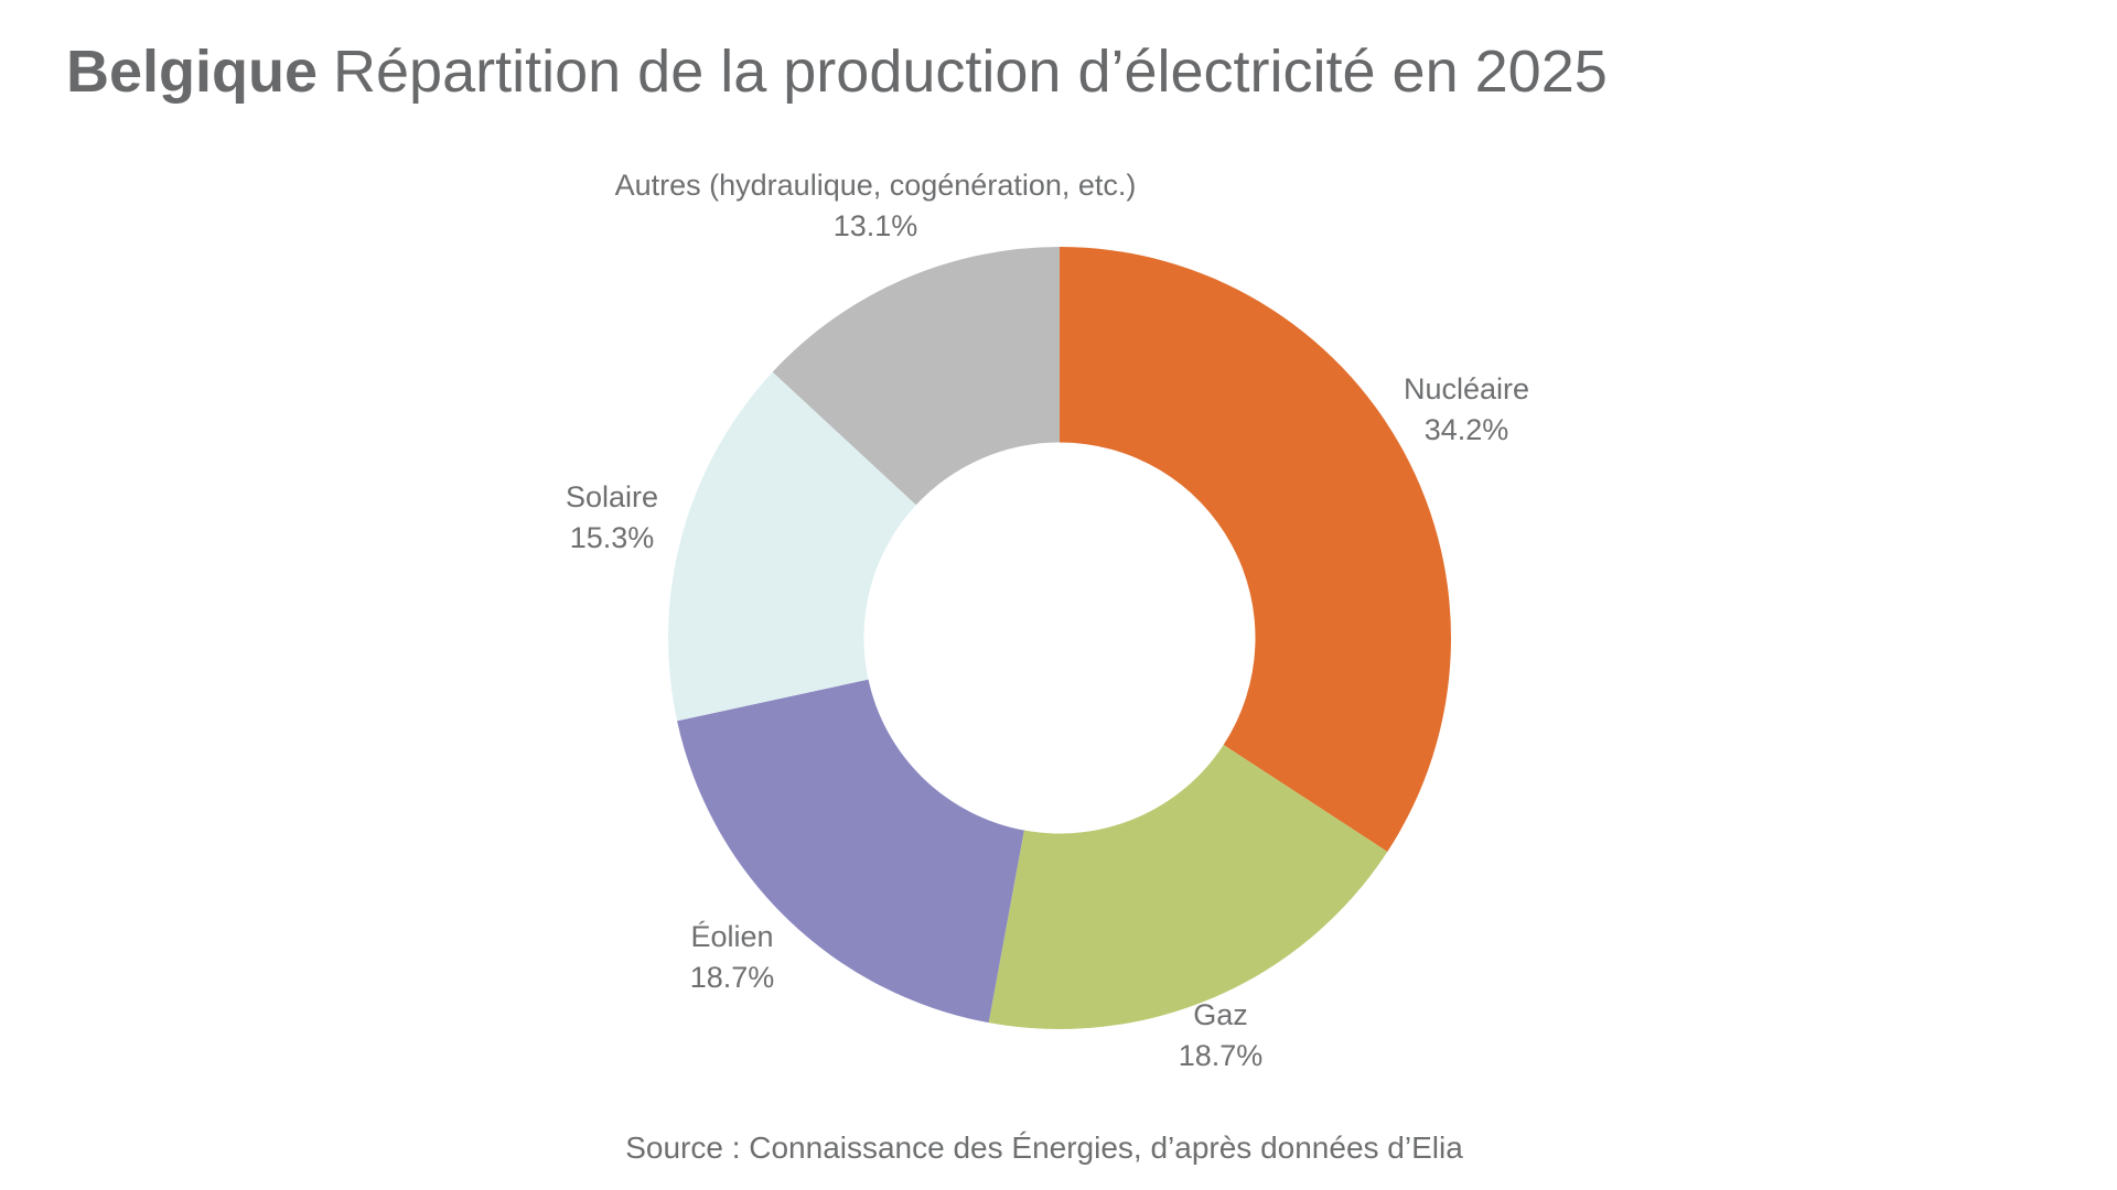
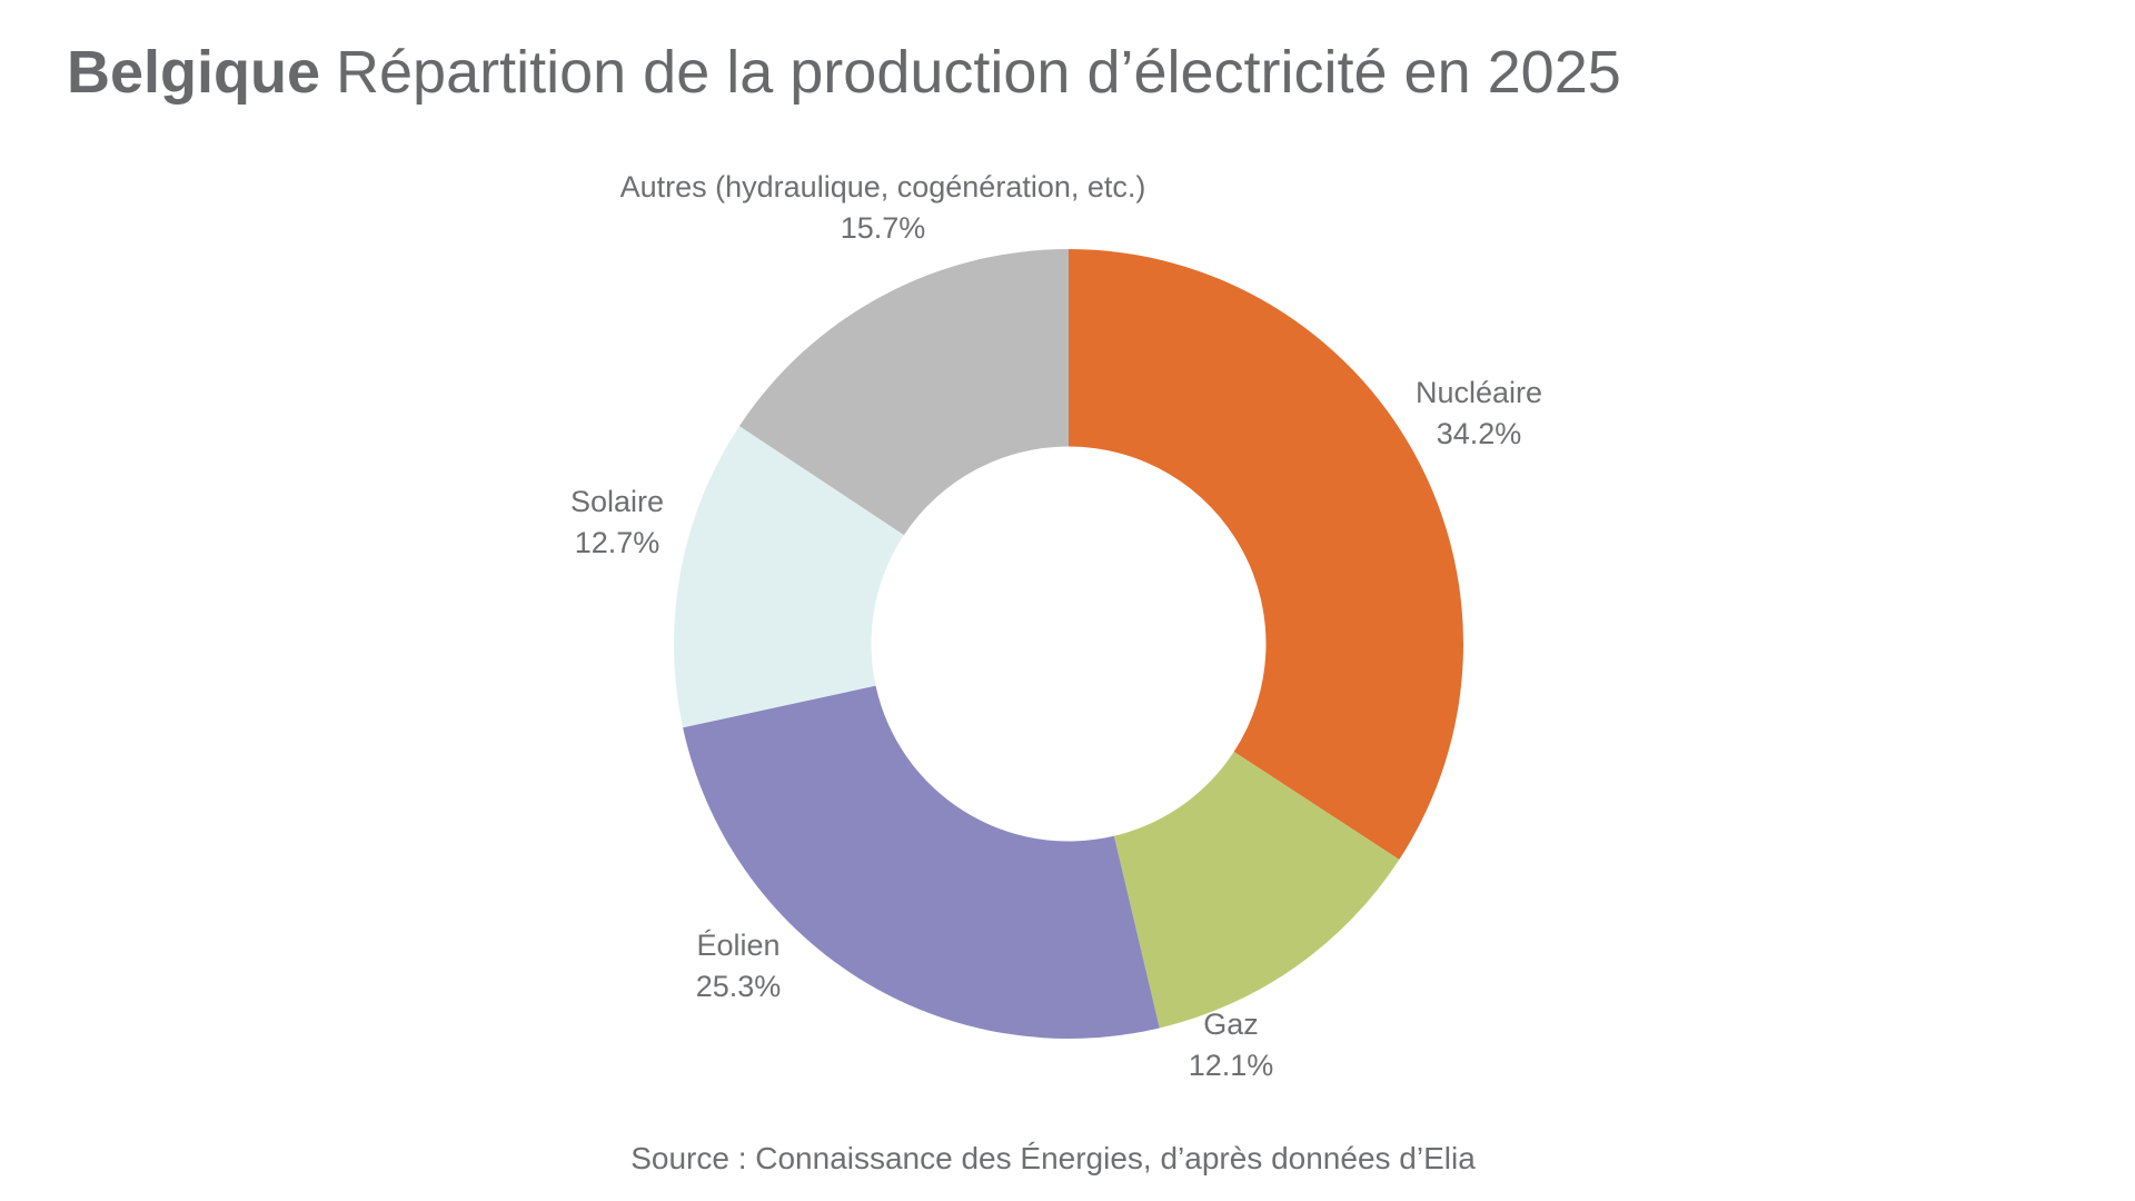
Gaz: 18.7% -> 12.1%
Éolien: 18.7% -> 25.3%
Solaire: 15.3% -> 12.7%
Autres (hydraulique, cogénération, etc.): 13.1% -> 15.7%
